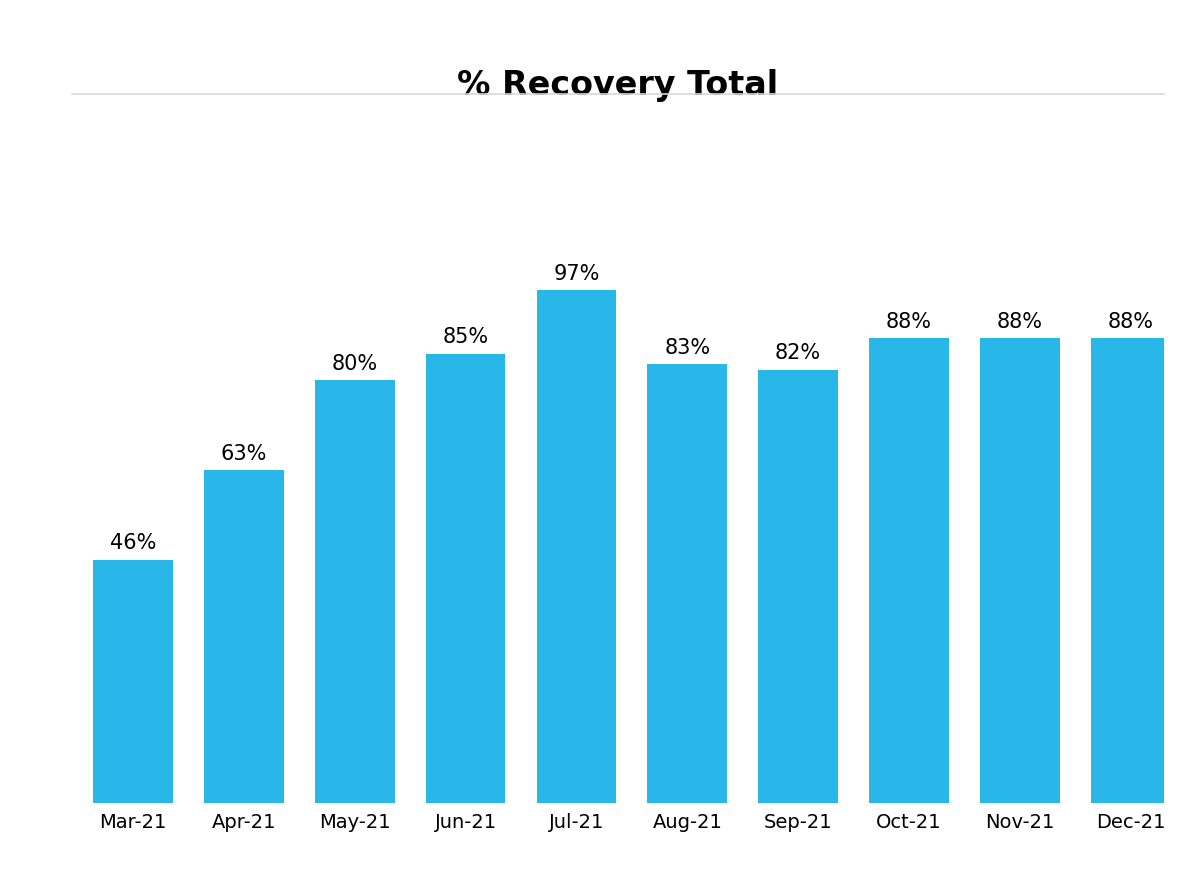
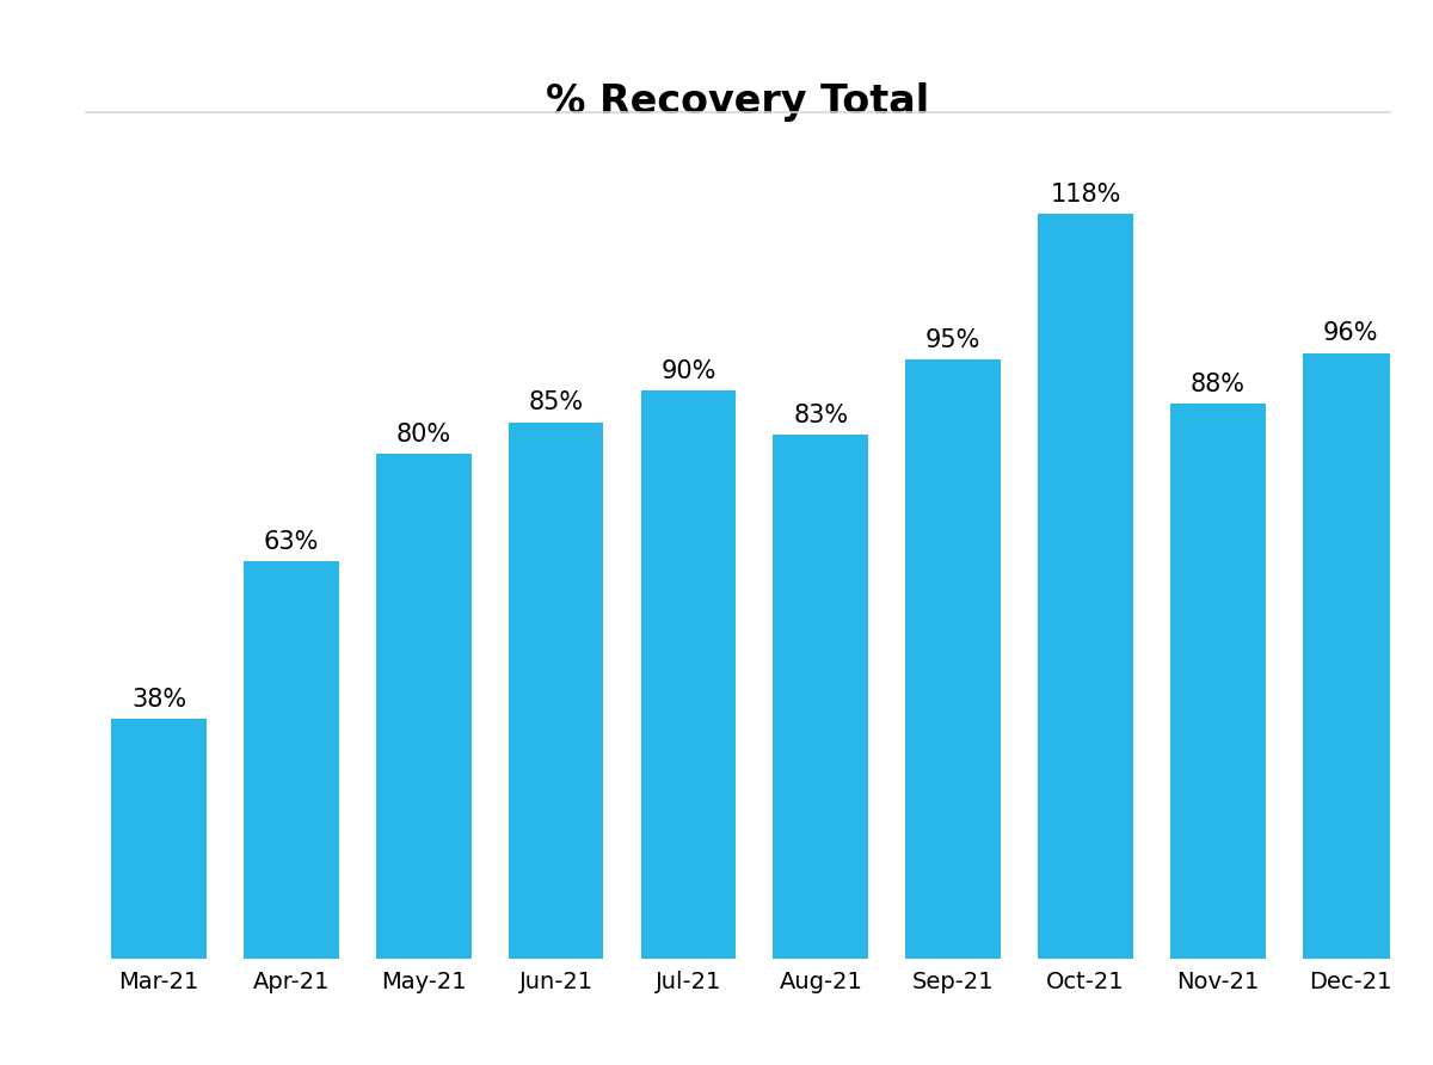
Mar-21: 46% -> 38%
Jul-21: 97% -> 90%
Sep-21: 82% -> 95%
Oct-21: 88% -> 118%
Dec-21: 88% -> 96%
